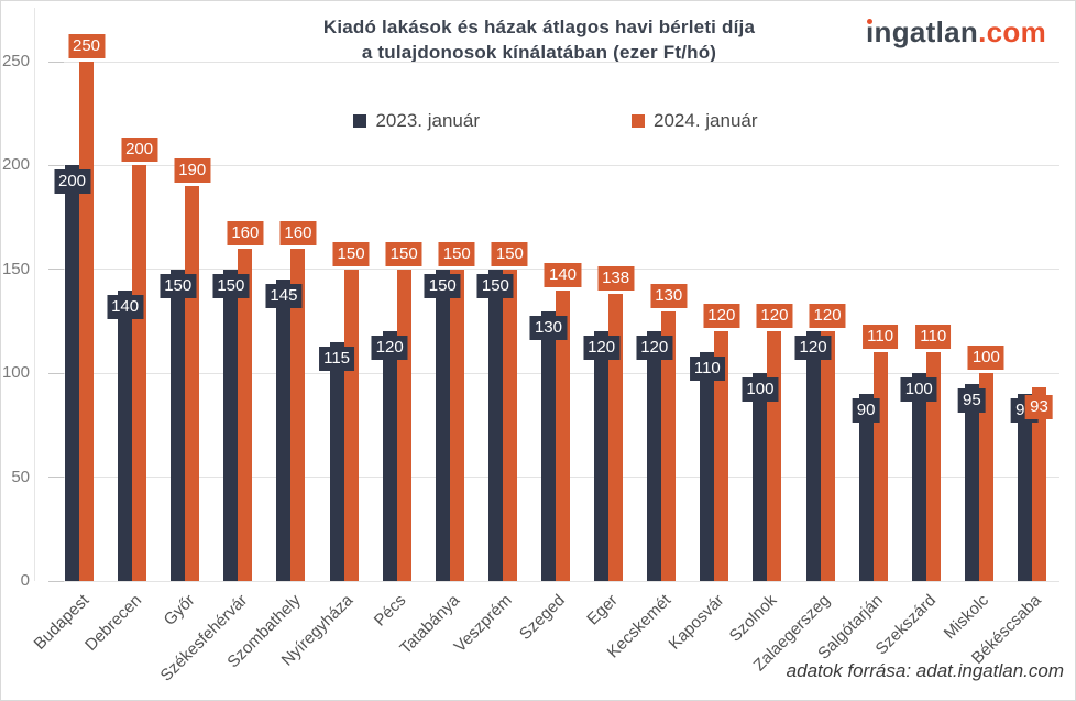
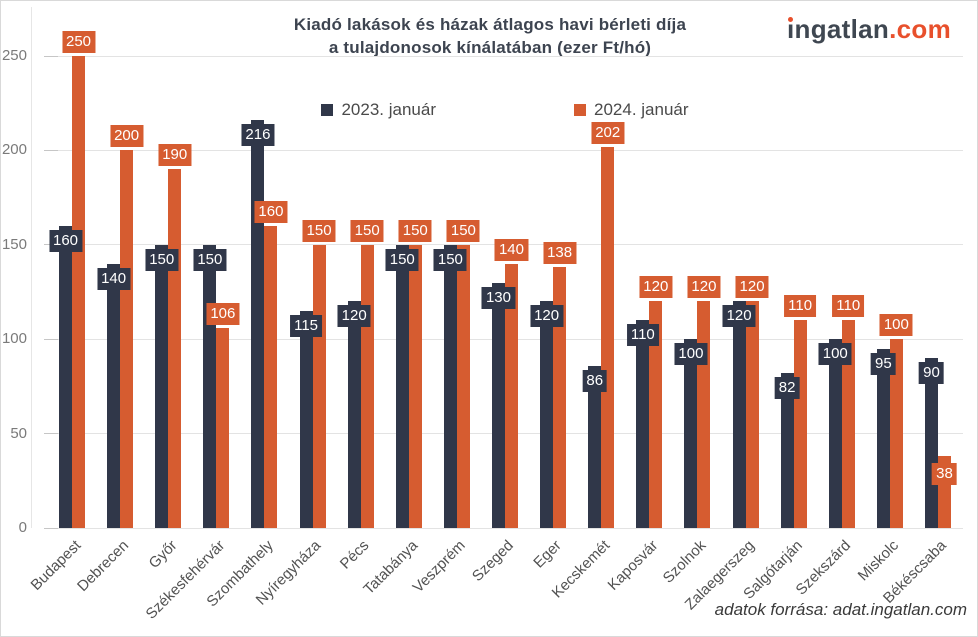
2023. január/Budapest: 200 -> 160
2024. január/Székesfehérvár: 160 -> 106
2023. január/Szombathely: 145 -> 216
2023. január/Kecskemét: 120 -> 86
2024. január/Kecskemét: 130 -> 202
2023. január/Salgótarján: 90 -> 82
2024. január/Békéscsaba: 93 -> 38
